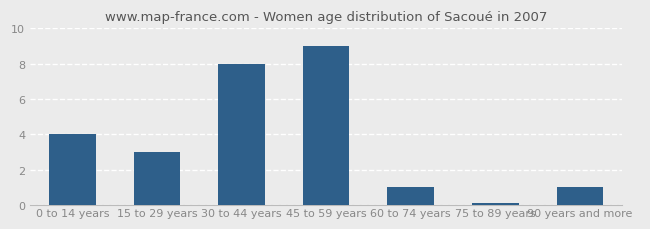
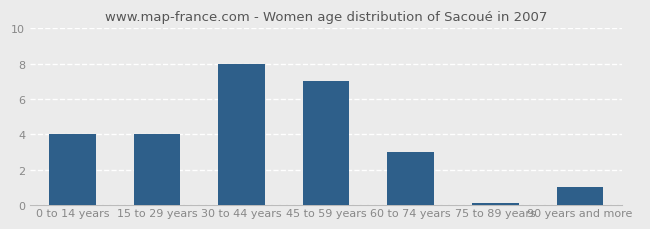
15 to 29 years: 3.0 -> 4.0
45 to 59 years: 9.0 -> 7.0
60 to 74 years: 1.0 -> 3.0
